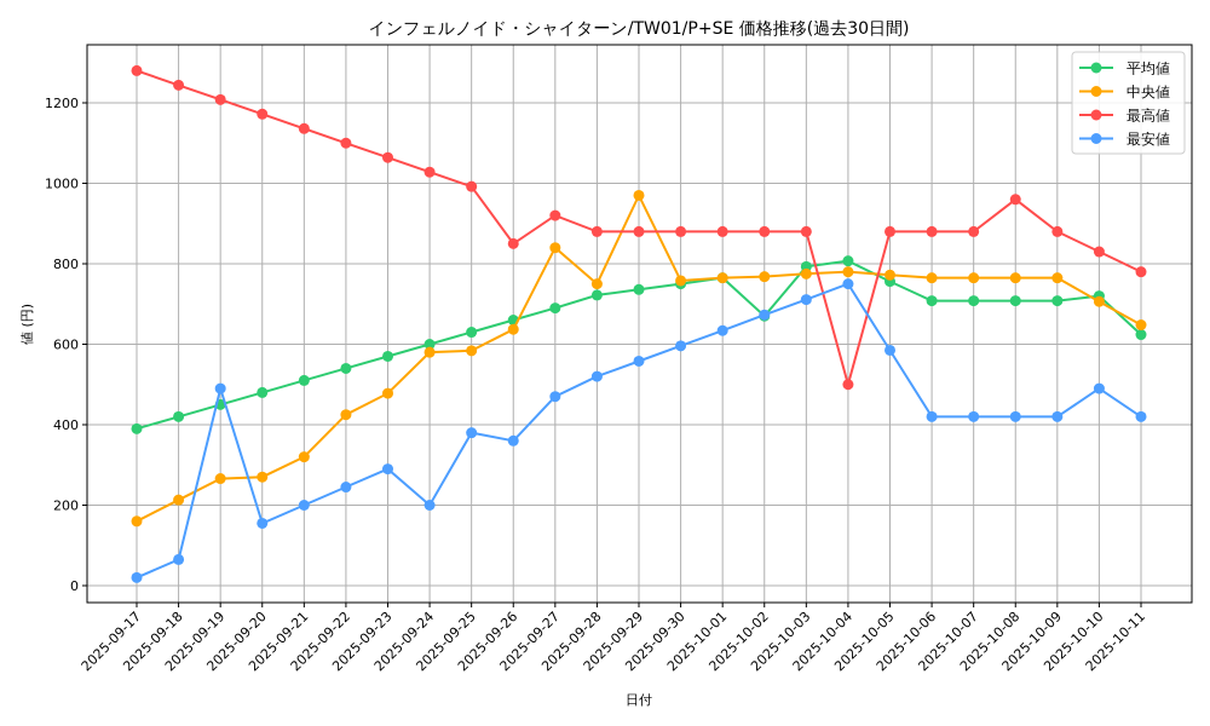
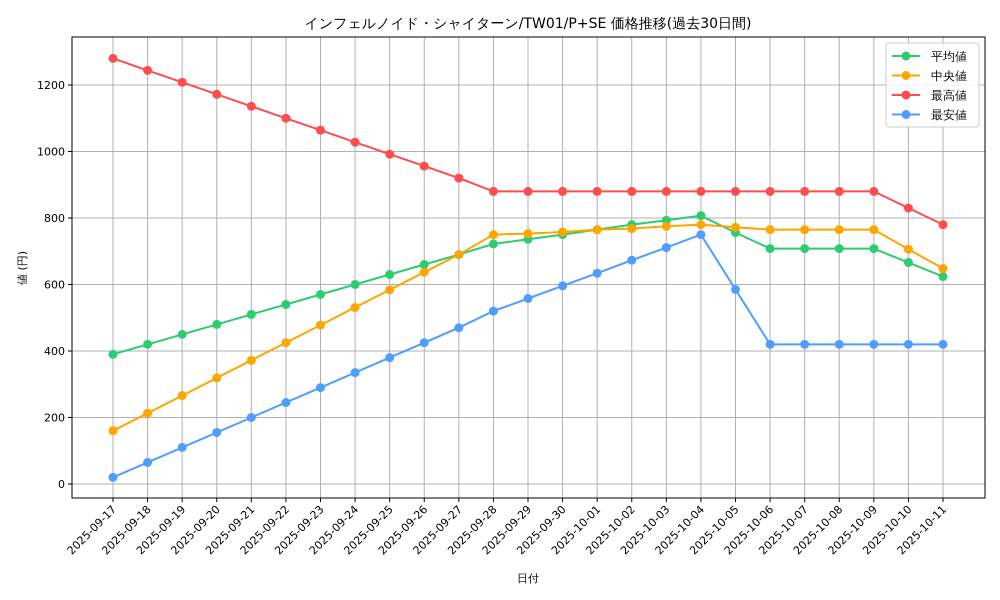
最安値/2025-09-19: 490 -> 110
中央値/2025-09-20: 270 -> 320
中央値/2025-09-21: 320 -> 370
中央値/2025-09-24: 580 -> 530
最安値/2025-09-24: 200 -> 340
最高値/2025-09-26: 850 -> 960
最安値/2025-09-26: 360 -> 420
中央値/2025-09-27: 840 -> 690
中央値/2025-09-29: 970 -> 750
平均値/2025-10-02: 670 -> 780
最高値/2025-10-04: 500 -> 880
最高値/2025-10-08: 960 -> 880
平均値/2025-10-10: 720 -> 670
最安値/2025-10-10: 490 -> 420
